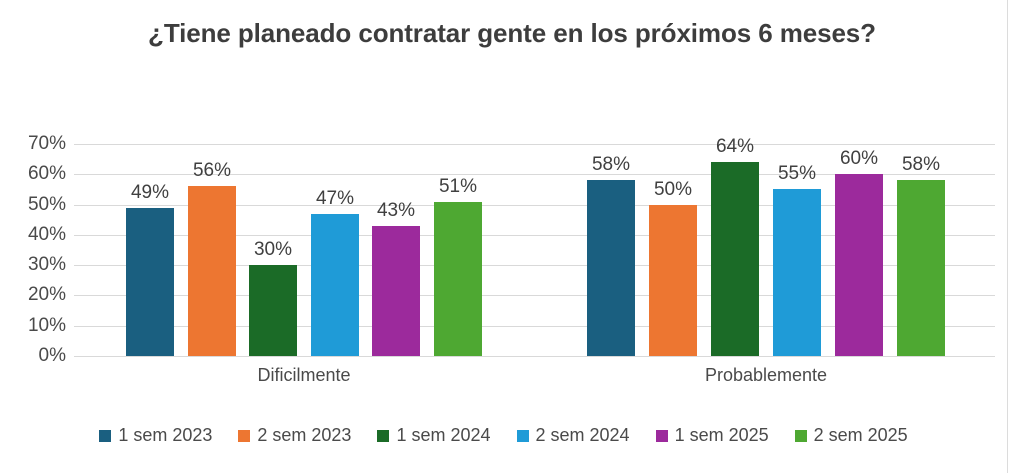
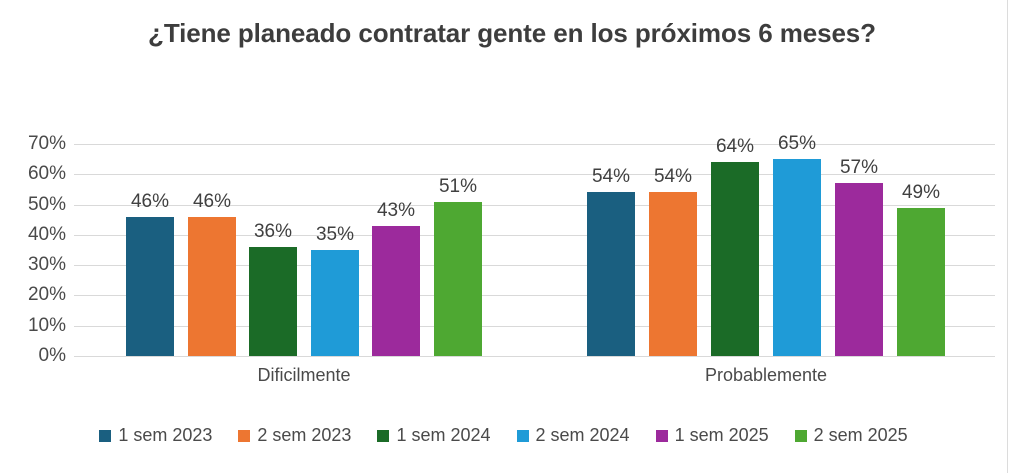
1 sem 2023/Dificilmente: 49% -> 46%
2 sem 2023/Dificilmente: 56% -> 46%
1 sem 2024/Dificilmente: 30% -> 36%
2 sem 2024/Dificilmente: 47% -> 35%
1 sem 2023/Probablemente: 58% -> 54%
2 sem 2023/Probablemente: 50% -> 54%
2 sem 2024/Probablemente: 55% -> 65%
1 sem 2025/Probablemente: 60% -> 57%
2 sem 2025/Probablemente: 58% -> 49%
